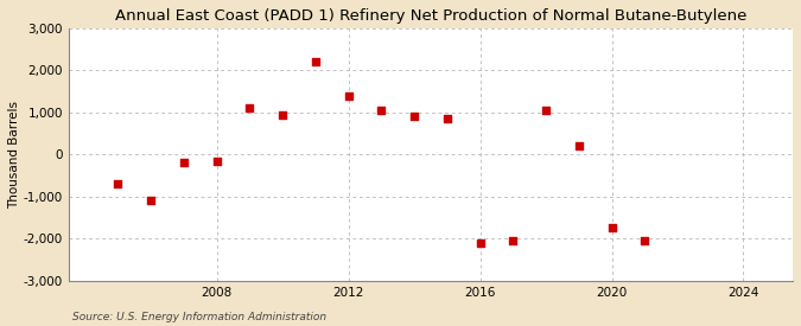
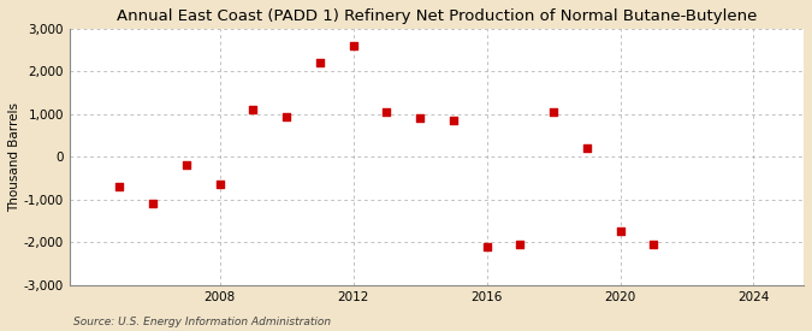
2008: -150 -> -650
2012: 1,400 -> 2,600
